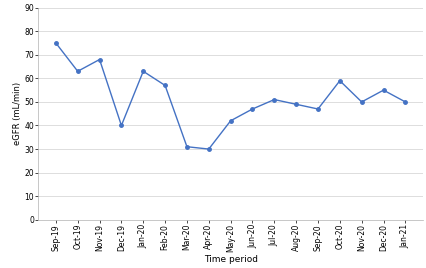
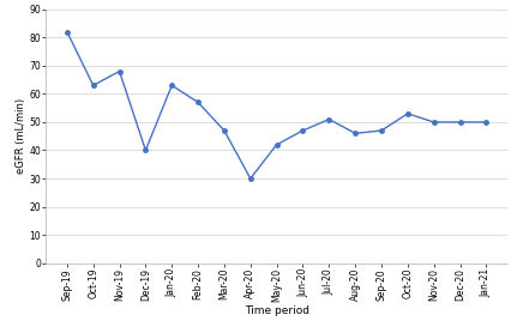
Sep-19: 75 -> 82
Mar-20: 31 -> 47
Aug-20: 49 -> 46
Oct-20: 59 -> 53
Dec-20: 55 -> 50
